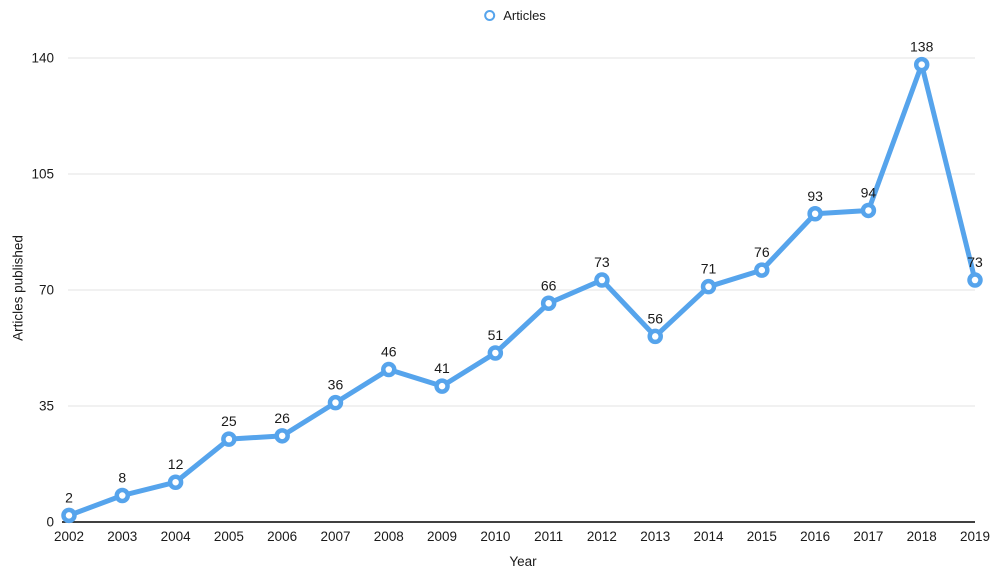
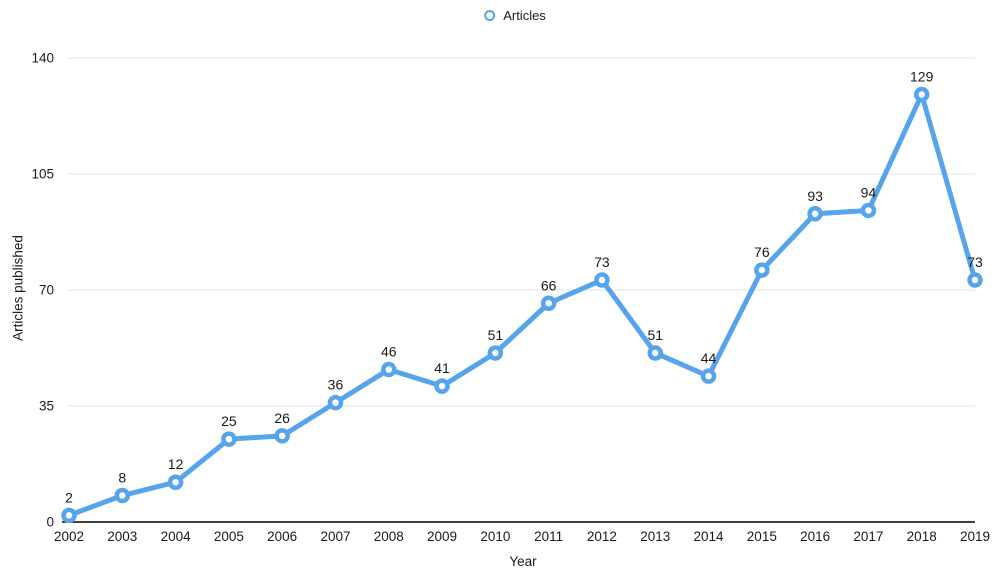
2013: 56 -> 51
2014: 71 -> 44
2018: 138 -> 129
